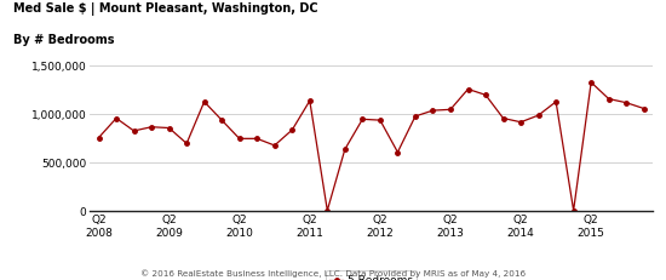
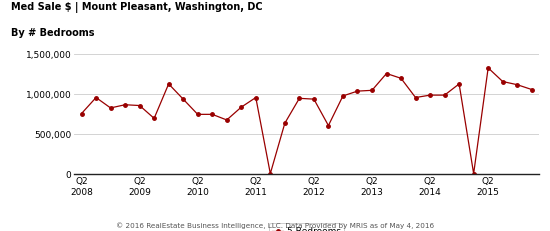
Q2 2011: 1,140,000 -> 960,000
Q2 2014: 920,000 -> 990,000
